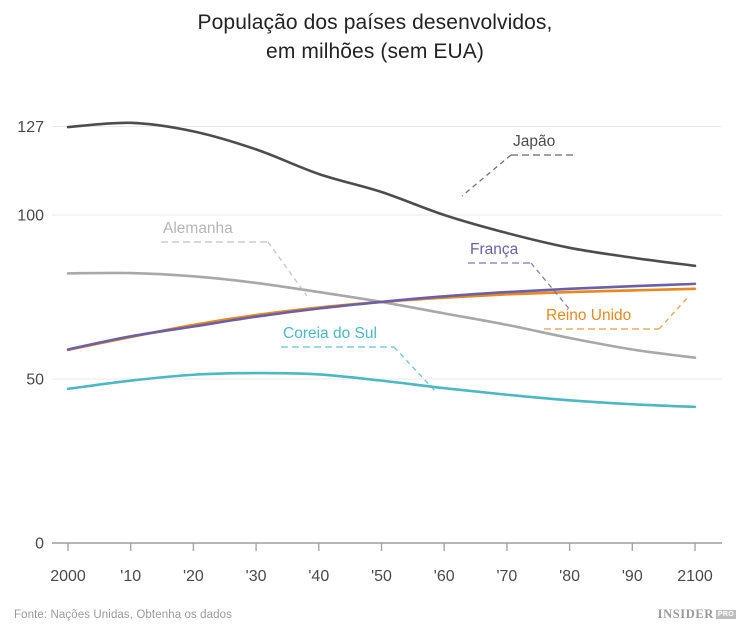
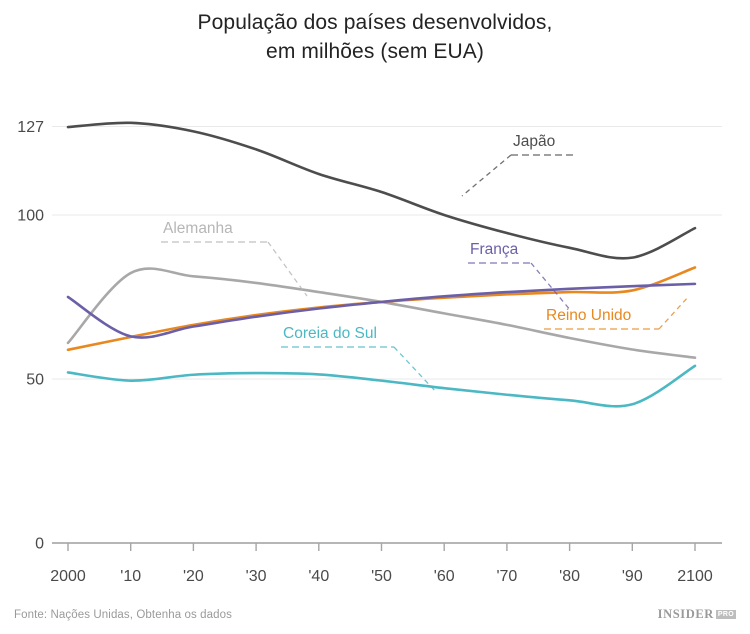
Alemanha/2000: 82 -> 61
França/2000: 59 -> 75
Coreia do Sul/2000: 47 -> 52
Japão/2100: 84 -> 96
Reino Unido/2100: 78 -> 84
Coreia do Sul/2100: 42 -> 54
